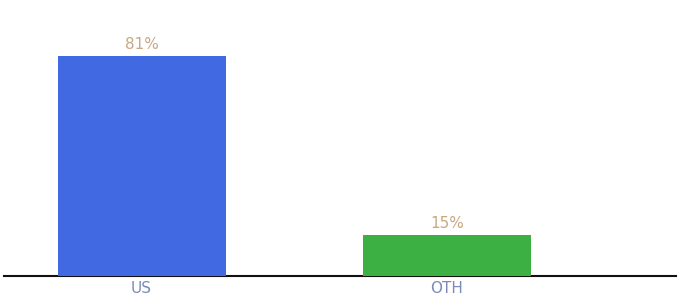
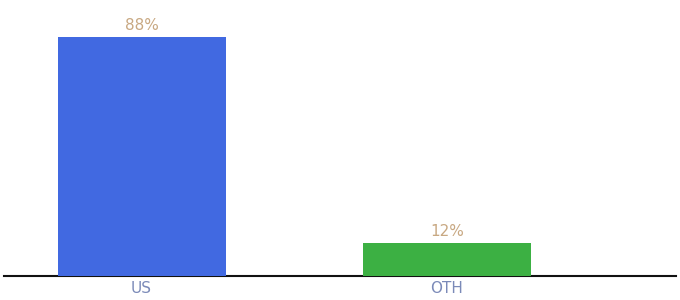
US: 81% -> 88%
OTH: 15% -> 12%
